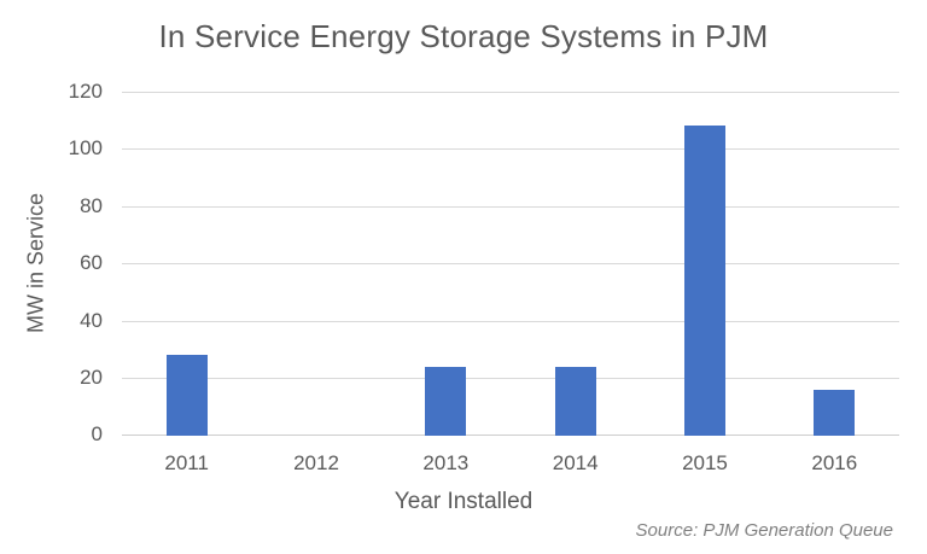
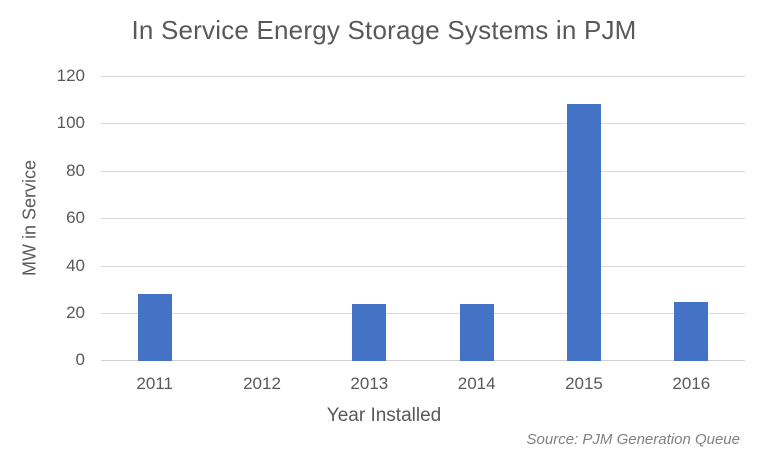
2016: 16 -> 25
